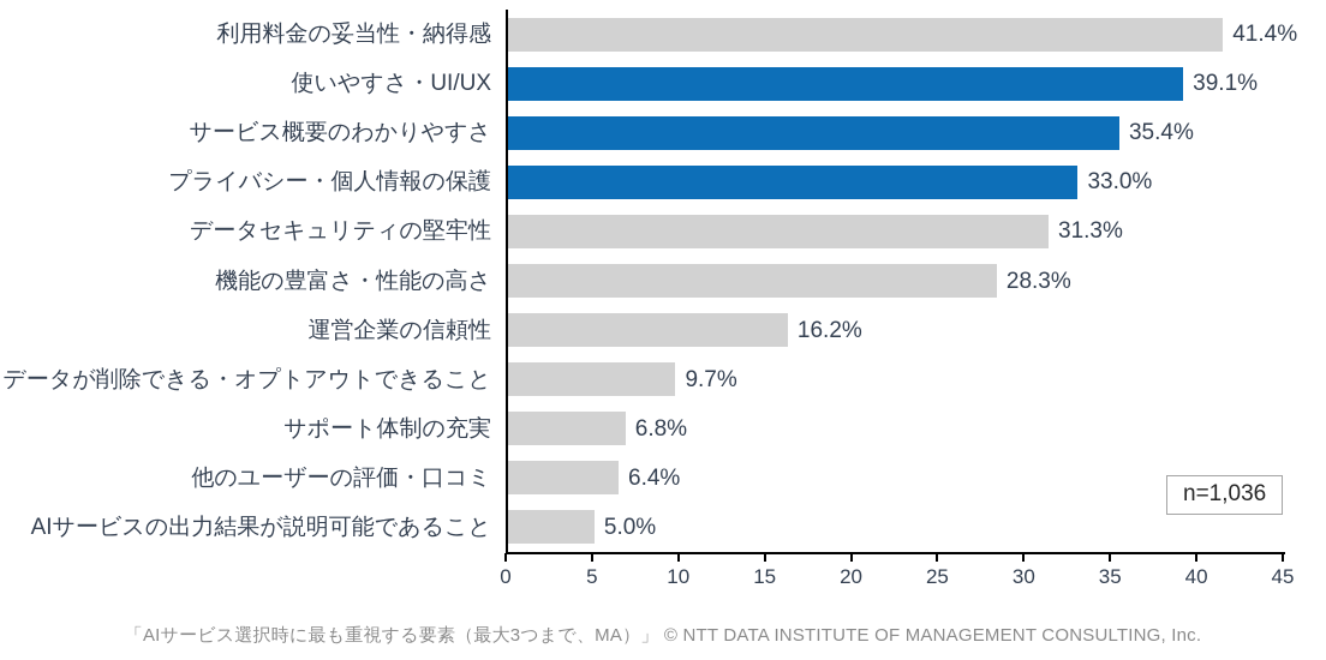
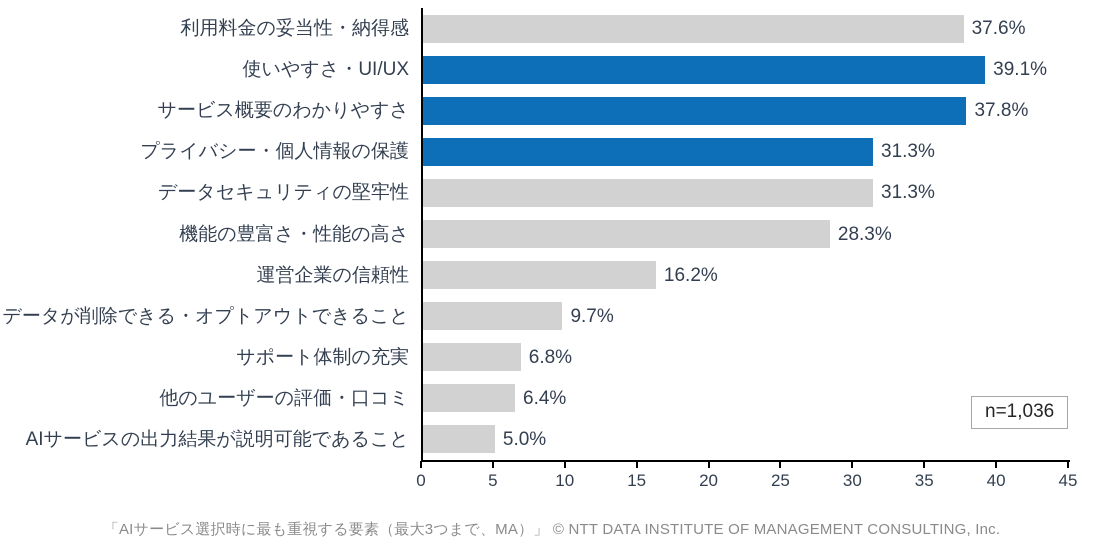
利用料金の妥当性・納得感: 41.4% -> 37.6%
サービス概要のわかりやすさ: 35.4% -> 37.8%
プライバシー・個人情報の保護: 33.0% -> 31.3%
